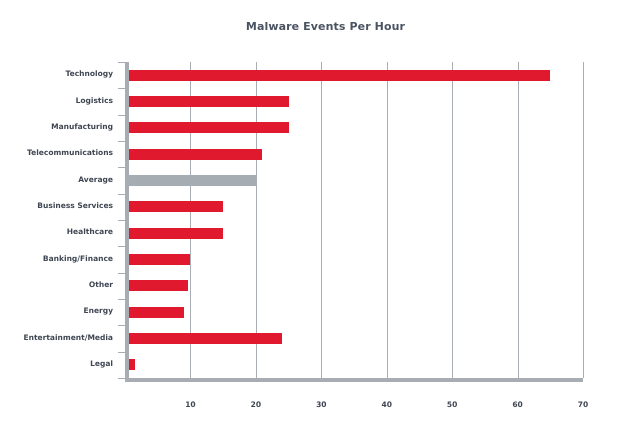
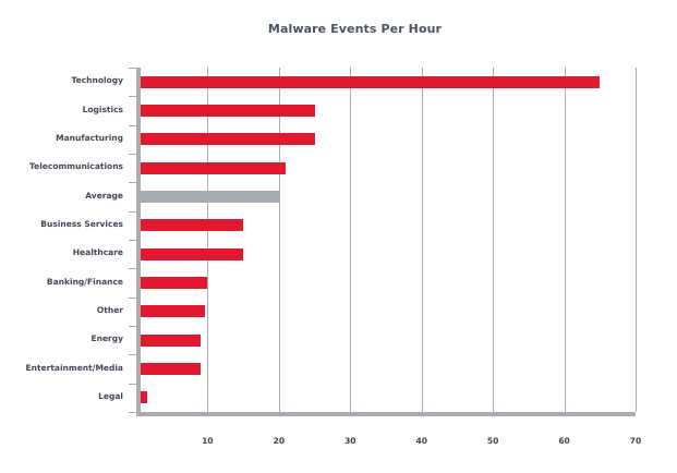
Entertainment/Media: 24 -> 9
